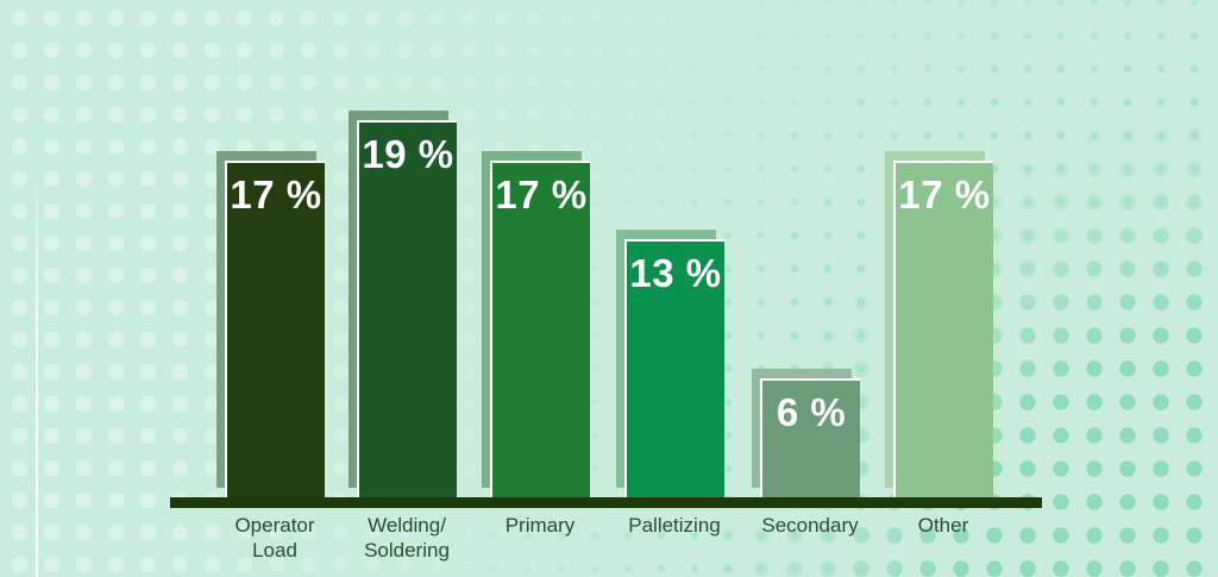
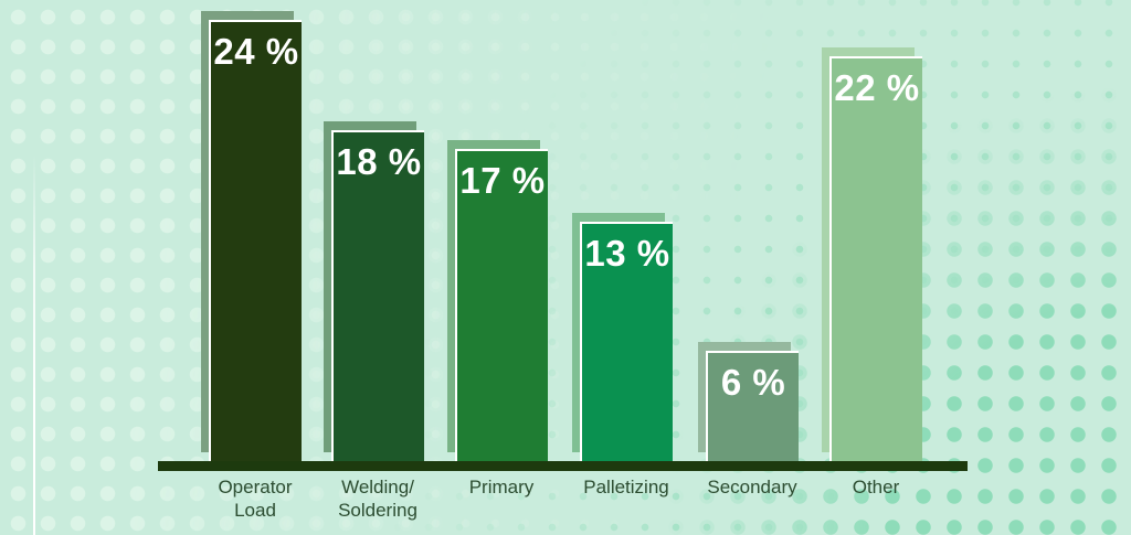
Operator Load: 17 -> 24
Welding/ Soldering: 19 -> 18
Other: 17 -> 22
